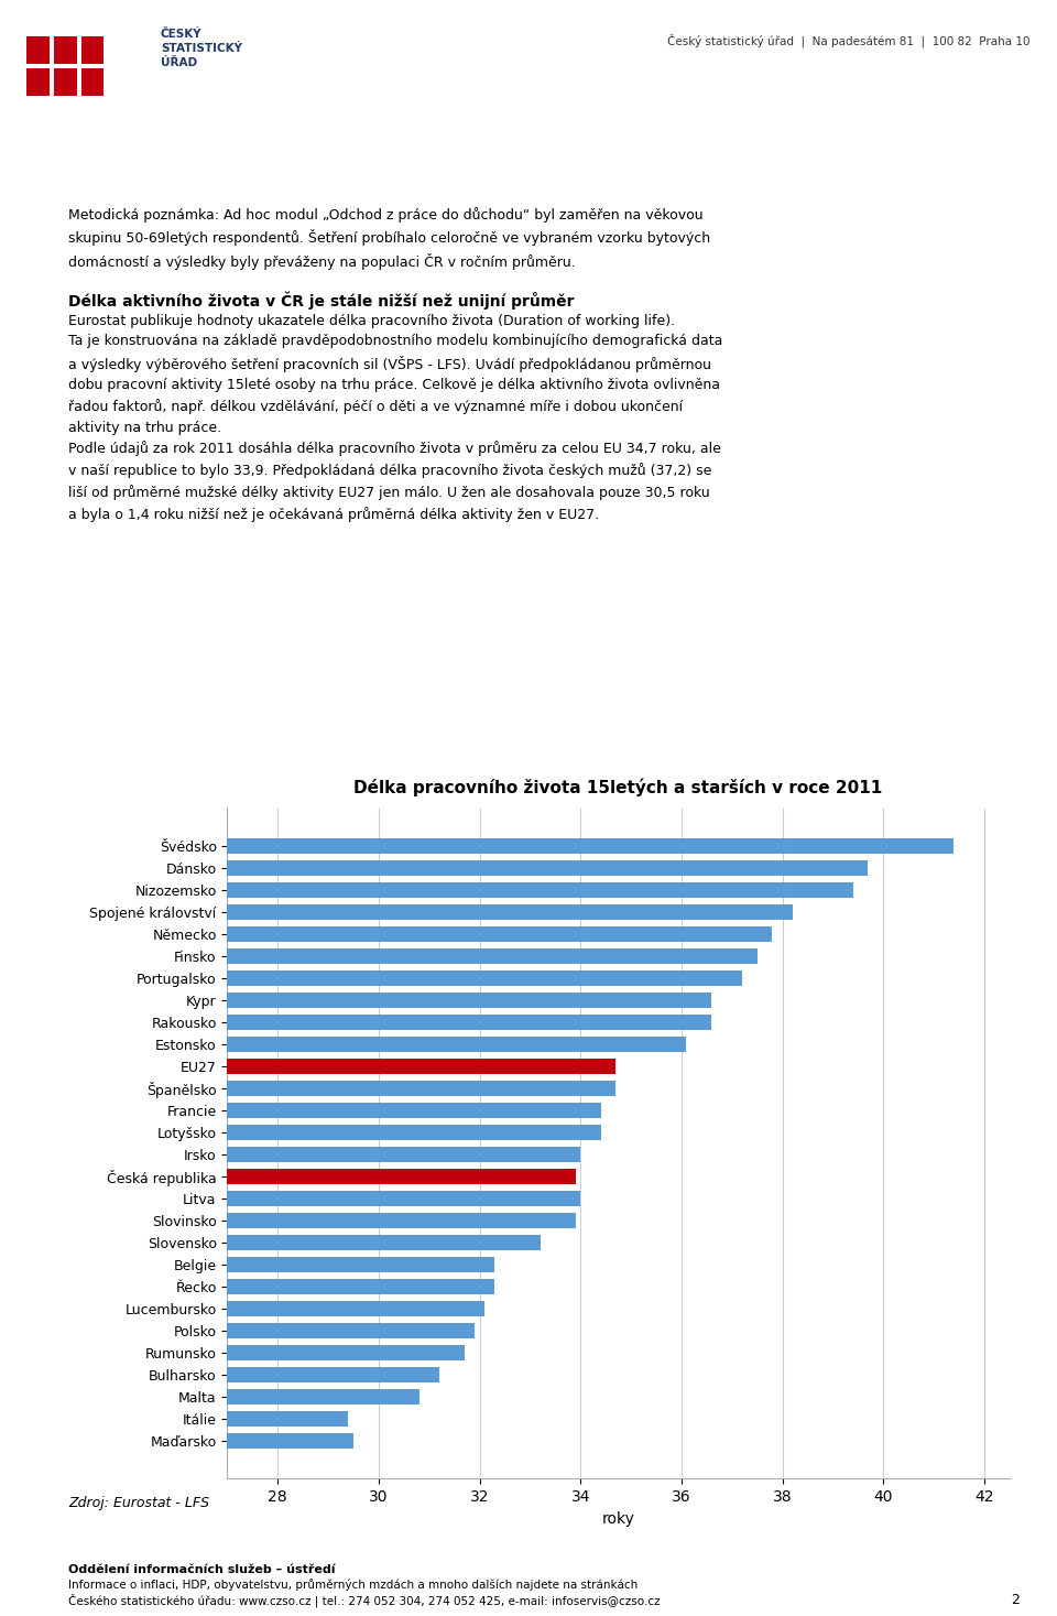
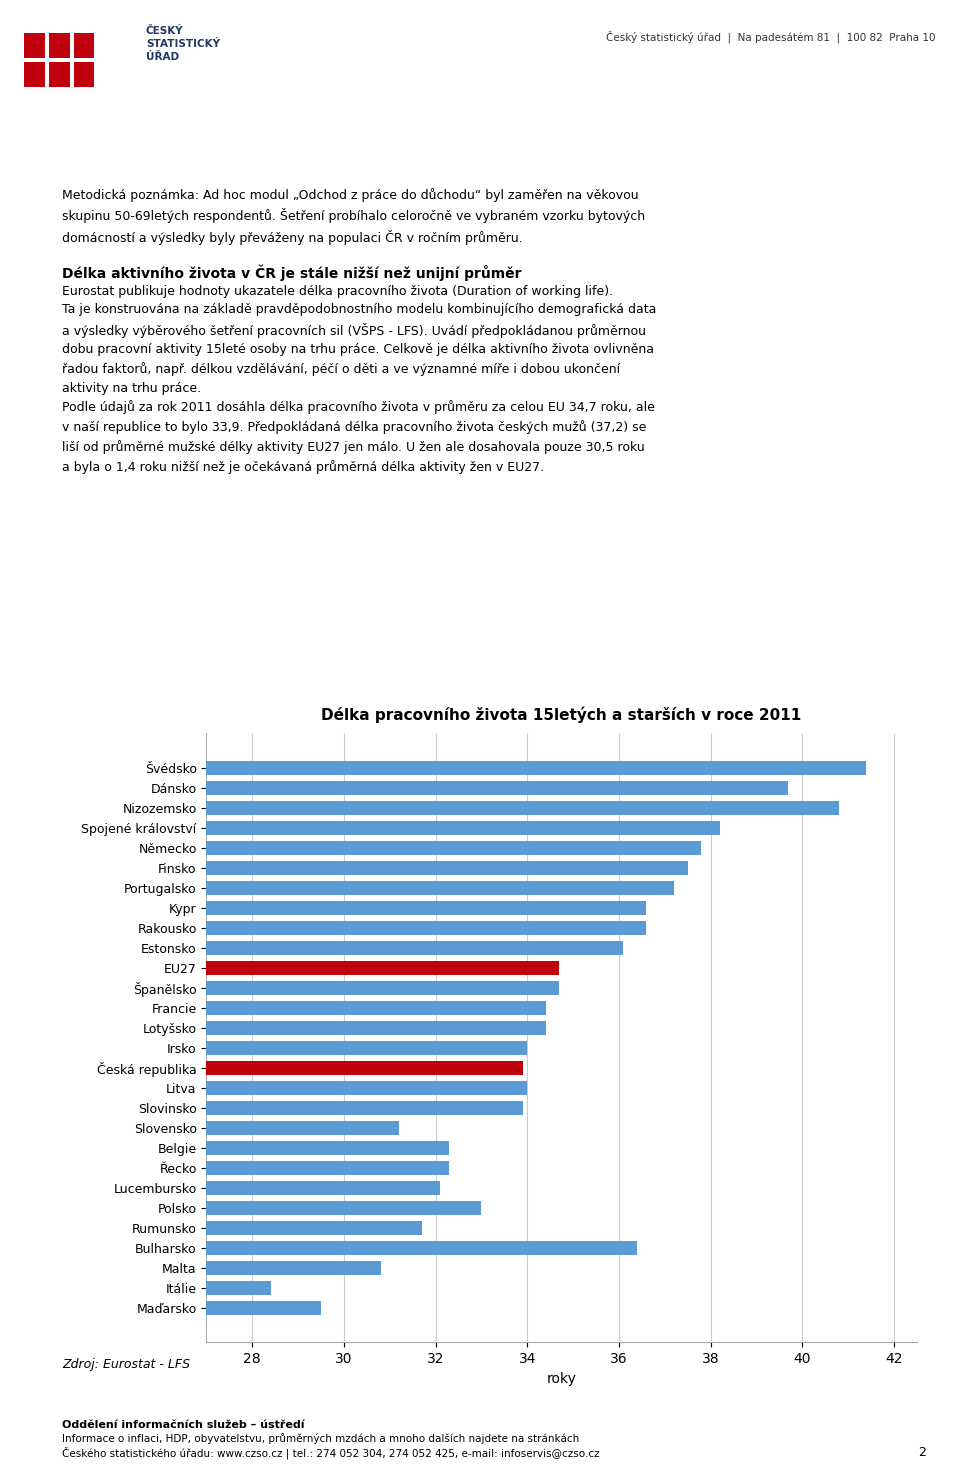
Nizozemsko: 39.4 -> 40.8
Slovensko: 33.2 -> 31.2
Polsko: 31.9 -> 33.0
Bulharsko: 31.2 -> 36.4
Itálie: 29.4 -> 28.4
